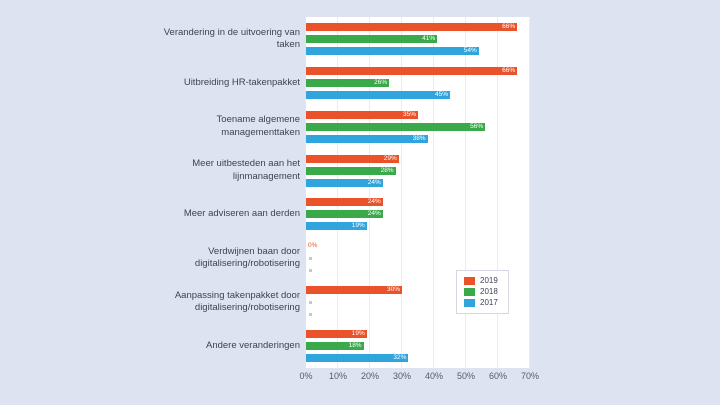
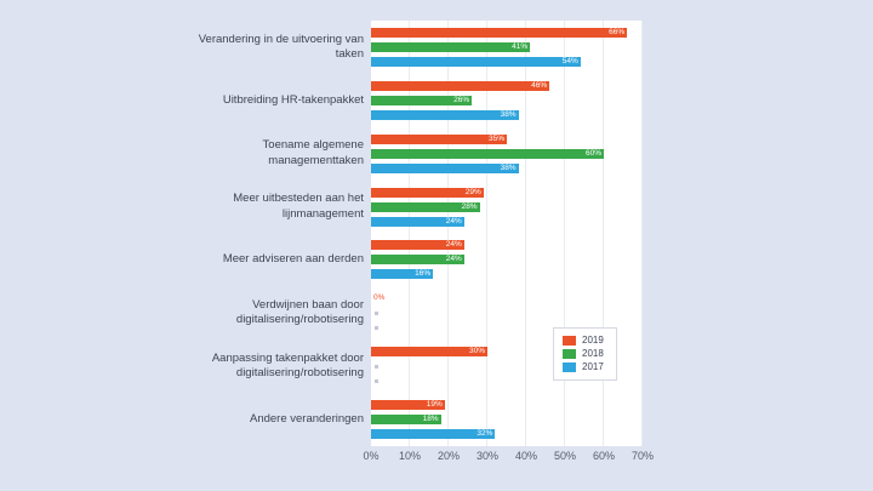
2019/Uitbreiding HR-takenpakket: 66% -> 46%
2017/Uitbreiding HR-takenpakket: 45% -> 38%
2018/Toename algemene managementtaken: 56% -> 60%
2017/Meer adviseren aan derden: 19% -> 16%
